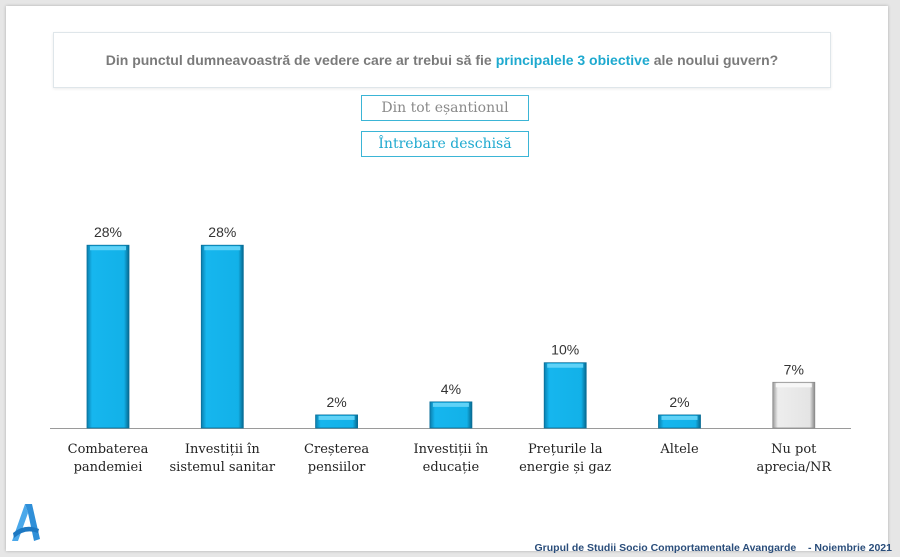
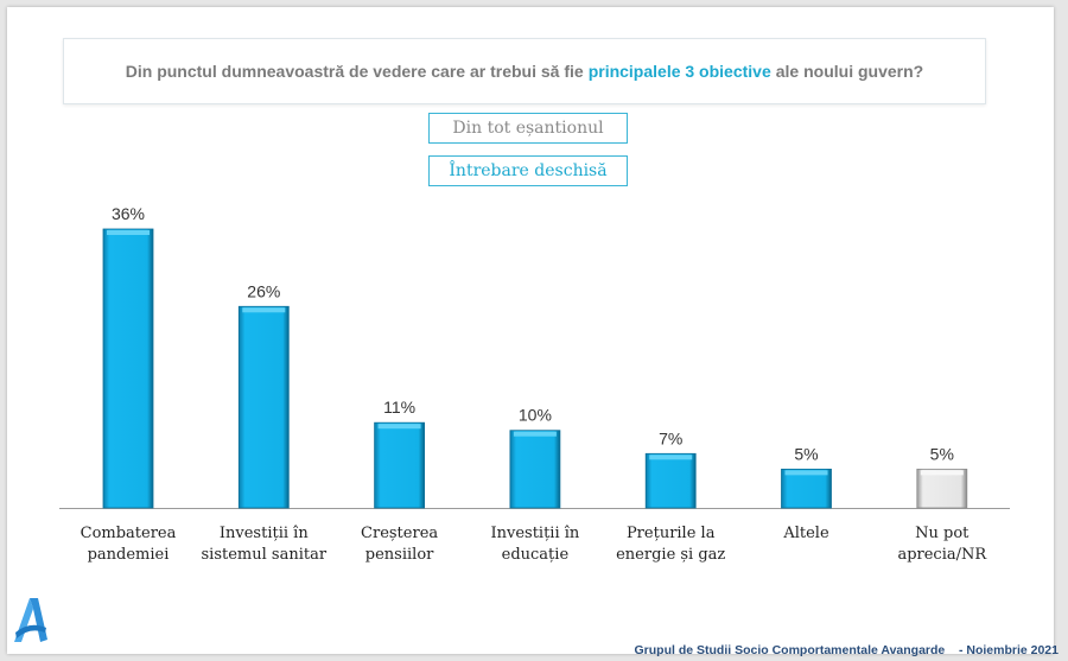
Combaterea pandemiei: 28% -> 36%
Investiții în sistemul sanitar: 28% -> 26%
Creșterea pensiilor: 2% -> 11%
Investiții în educație: 4% -> 10%
Prețurile la energie și gaz: 10% -> 7%
Altele: 2% -> 5%
Nu pot aprecia/NR: 7% -> 5%
